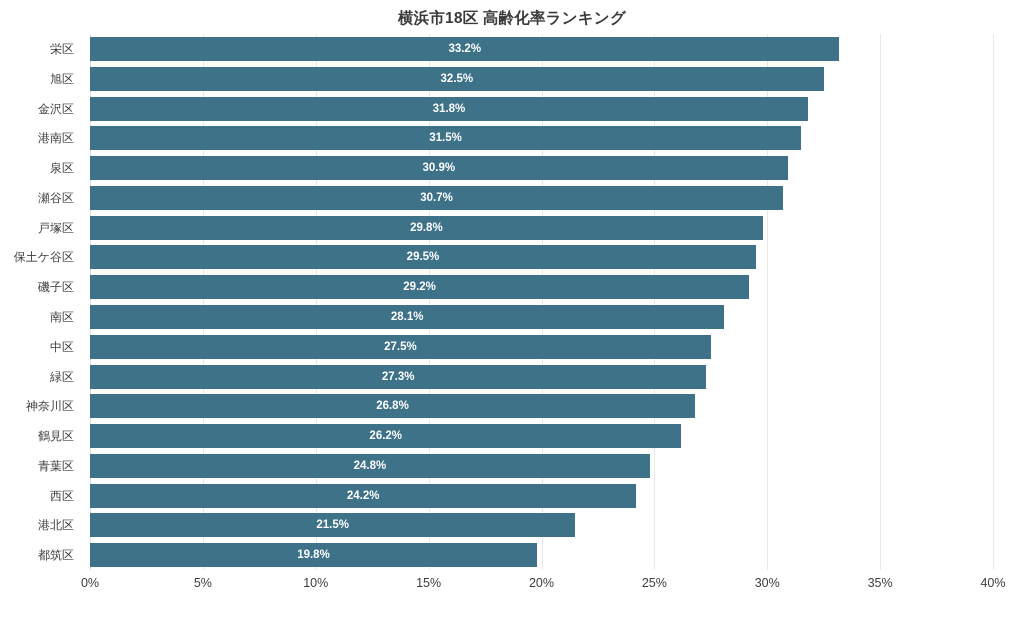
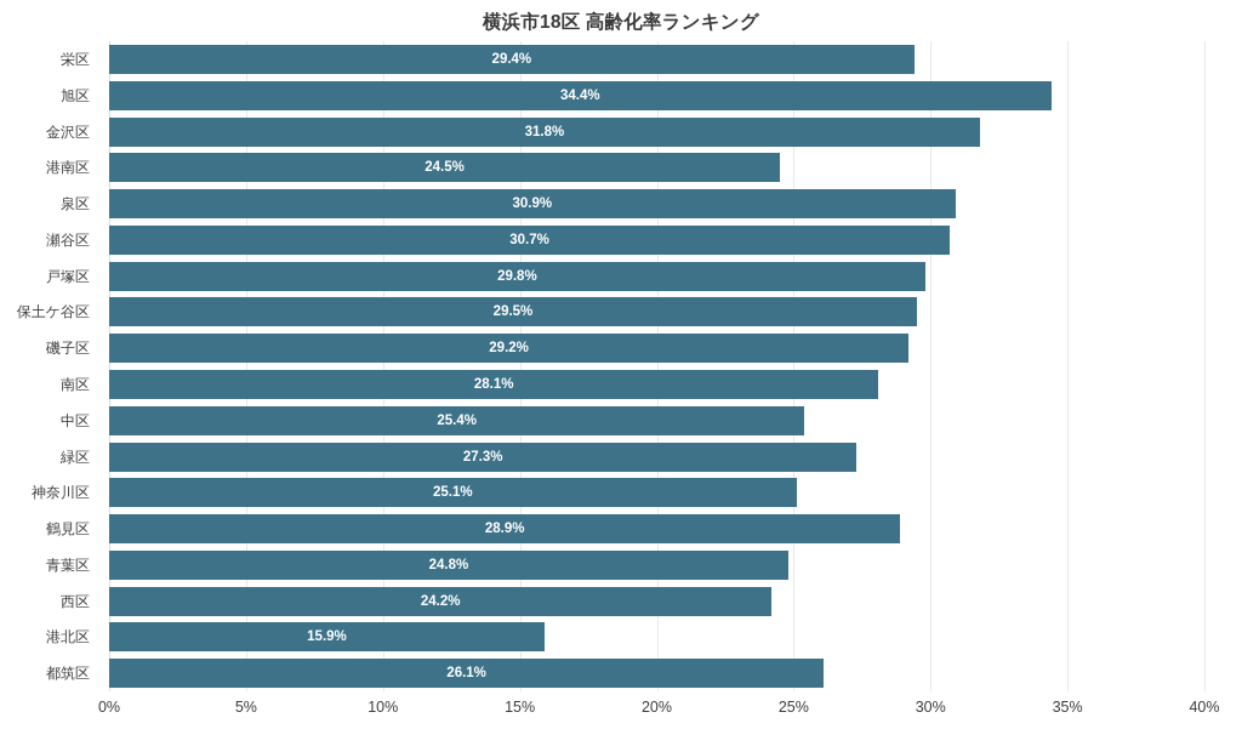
栄区: 33.2% -> 29.4%
旭区: 32.5% -> 34.4%
港南区: 31.5% -> 24.5%
中区: 27.5% -> 25.4%
神奈川区: 26.8% -> 25.1%
鶴見区: 26.2% -> 28.9%
港北区: 21.5% -> 15.9%
都筑区: 19.8% -> 26.1%
